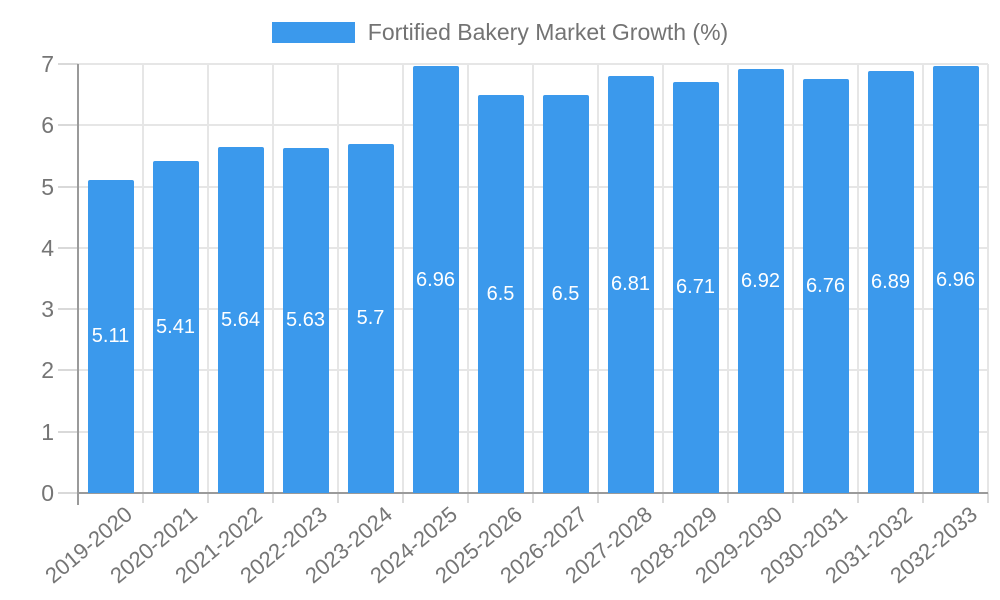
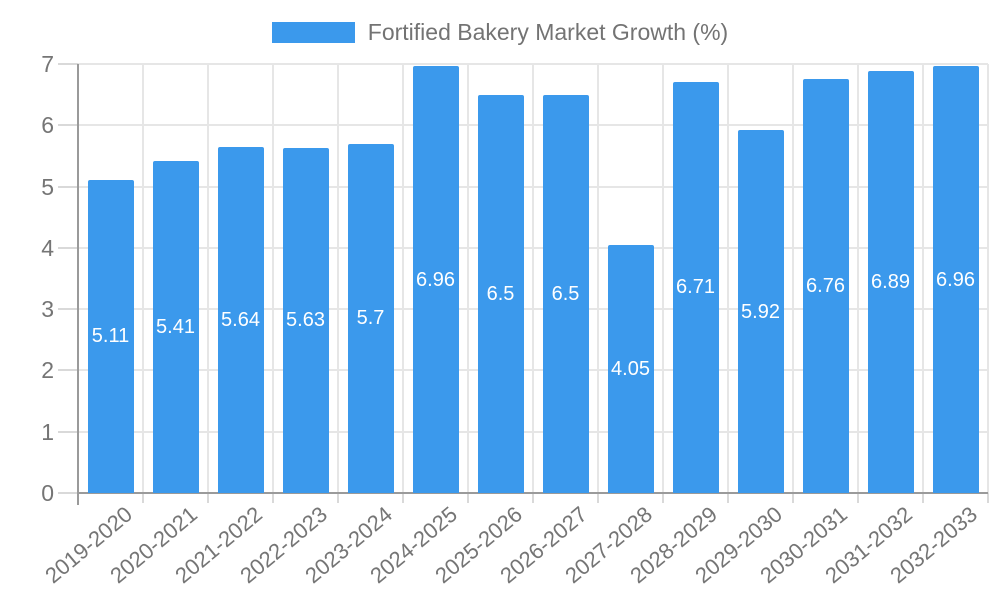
2027-2028: 6.81 -> 4.05
2029-2030: 6.92 -> 5.92
